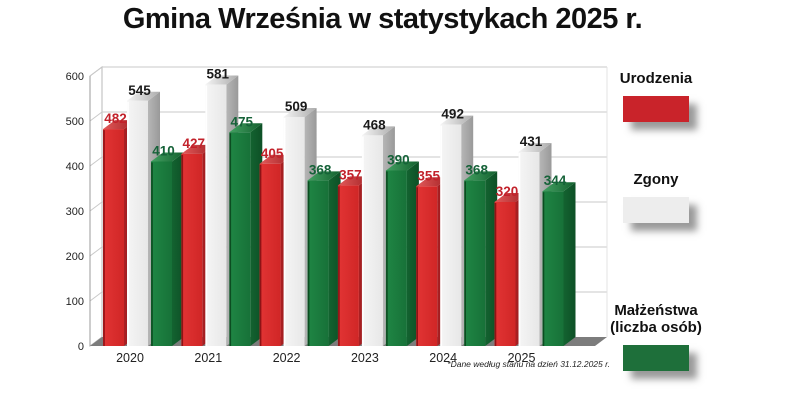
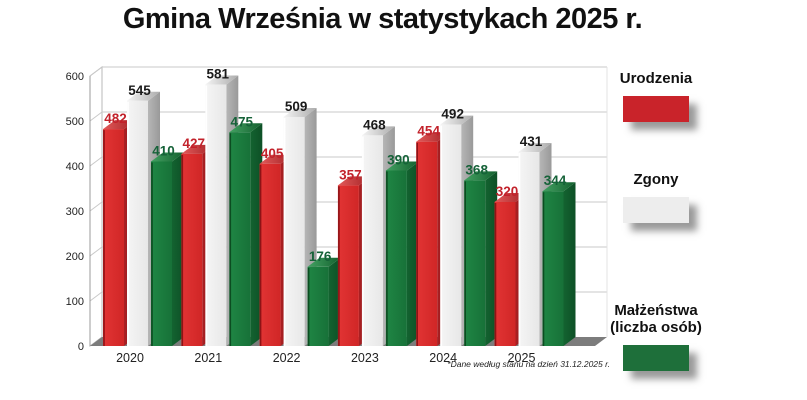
Małżeństwa (liczba osób)/2022: 368 -> 176
Urodzenia/2024: 355 -> 454
